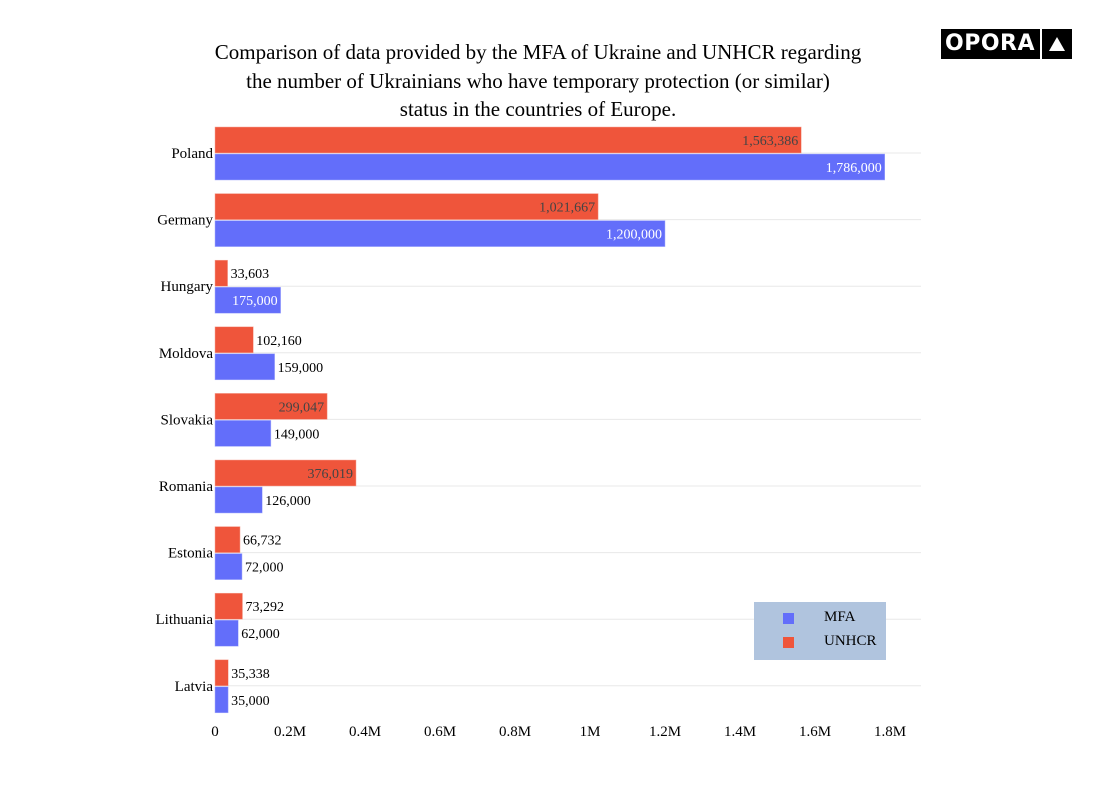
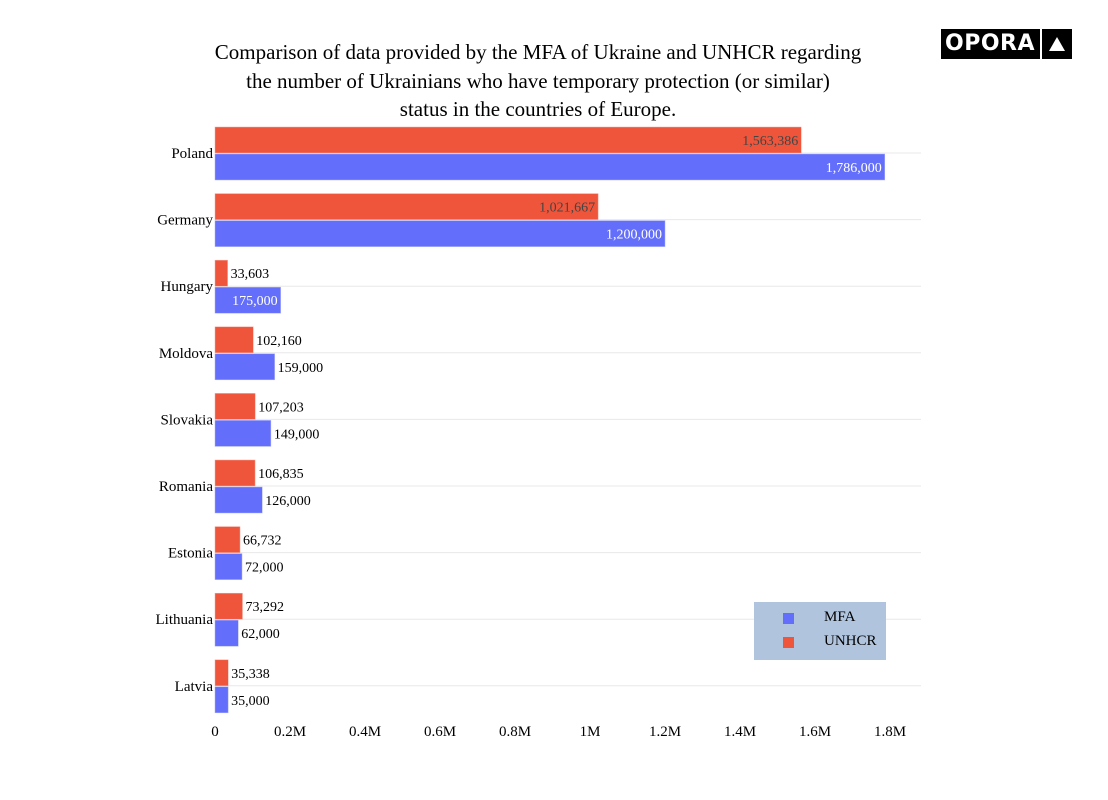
UNHCR/Slovakia: 299,047 -> 107,203
UNHCR/Romania: 376,019 -> 106,835
